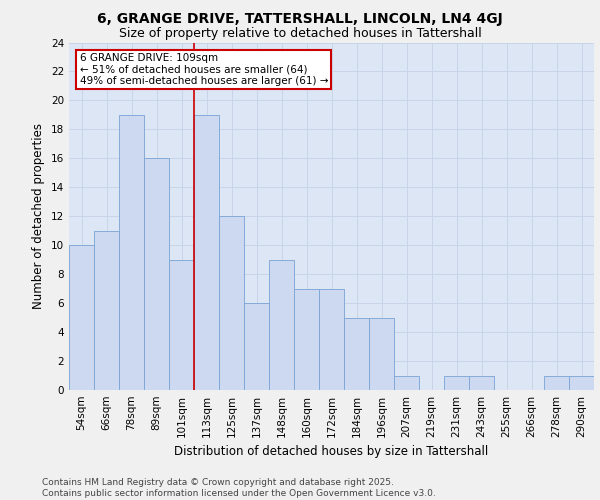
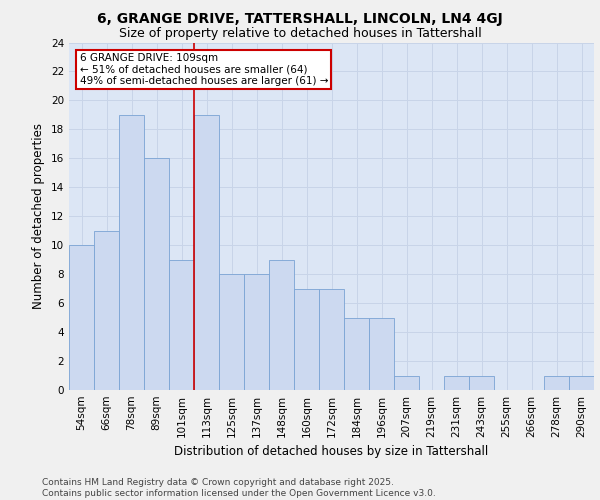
125sqm: 12 -> 8
137sqm: 6 -> 8
